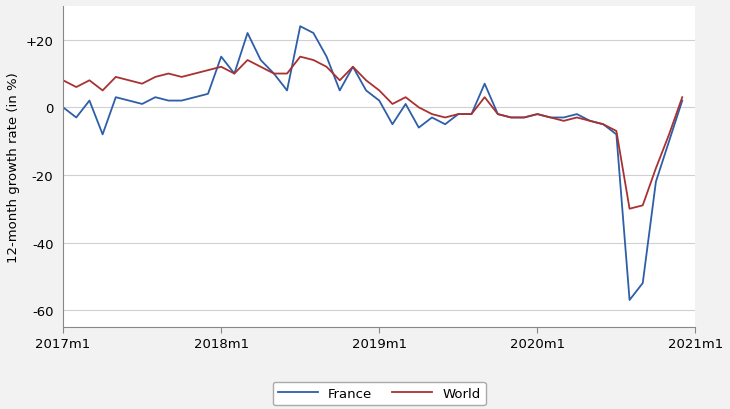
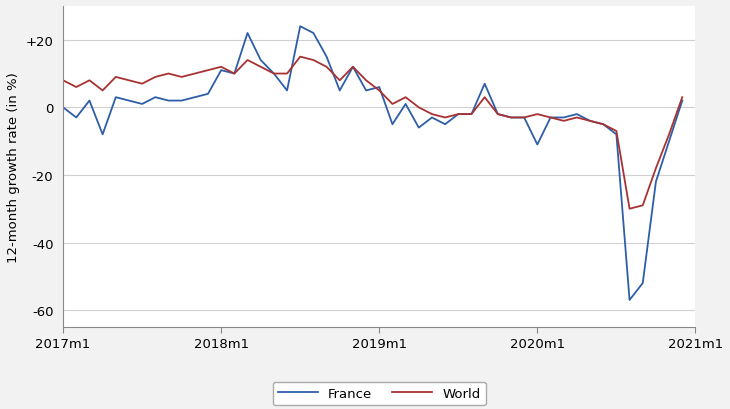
France/2018m1: 15 -> 11
France/2019m1: 2 -> 6
France/2020m1: -2 -> -11
